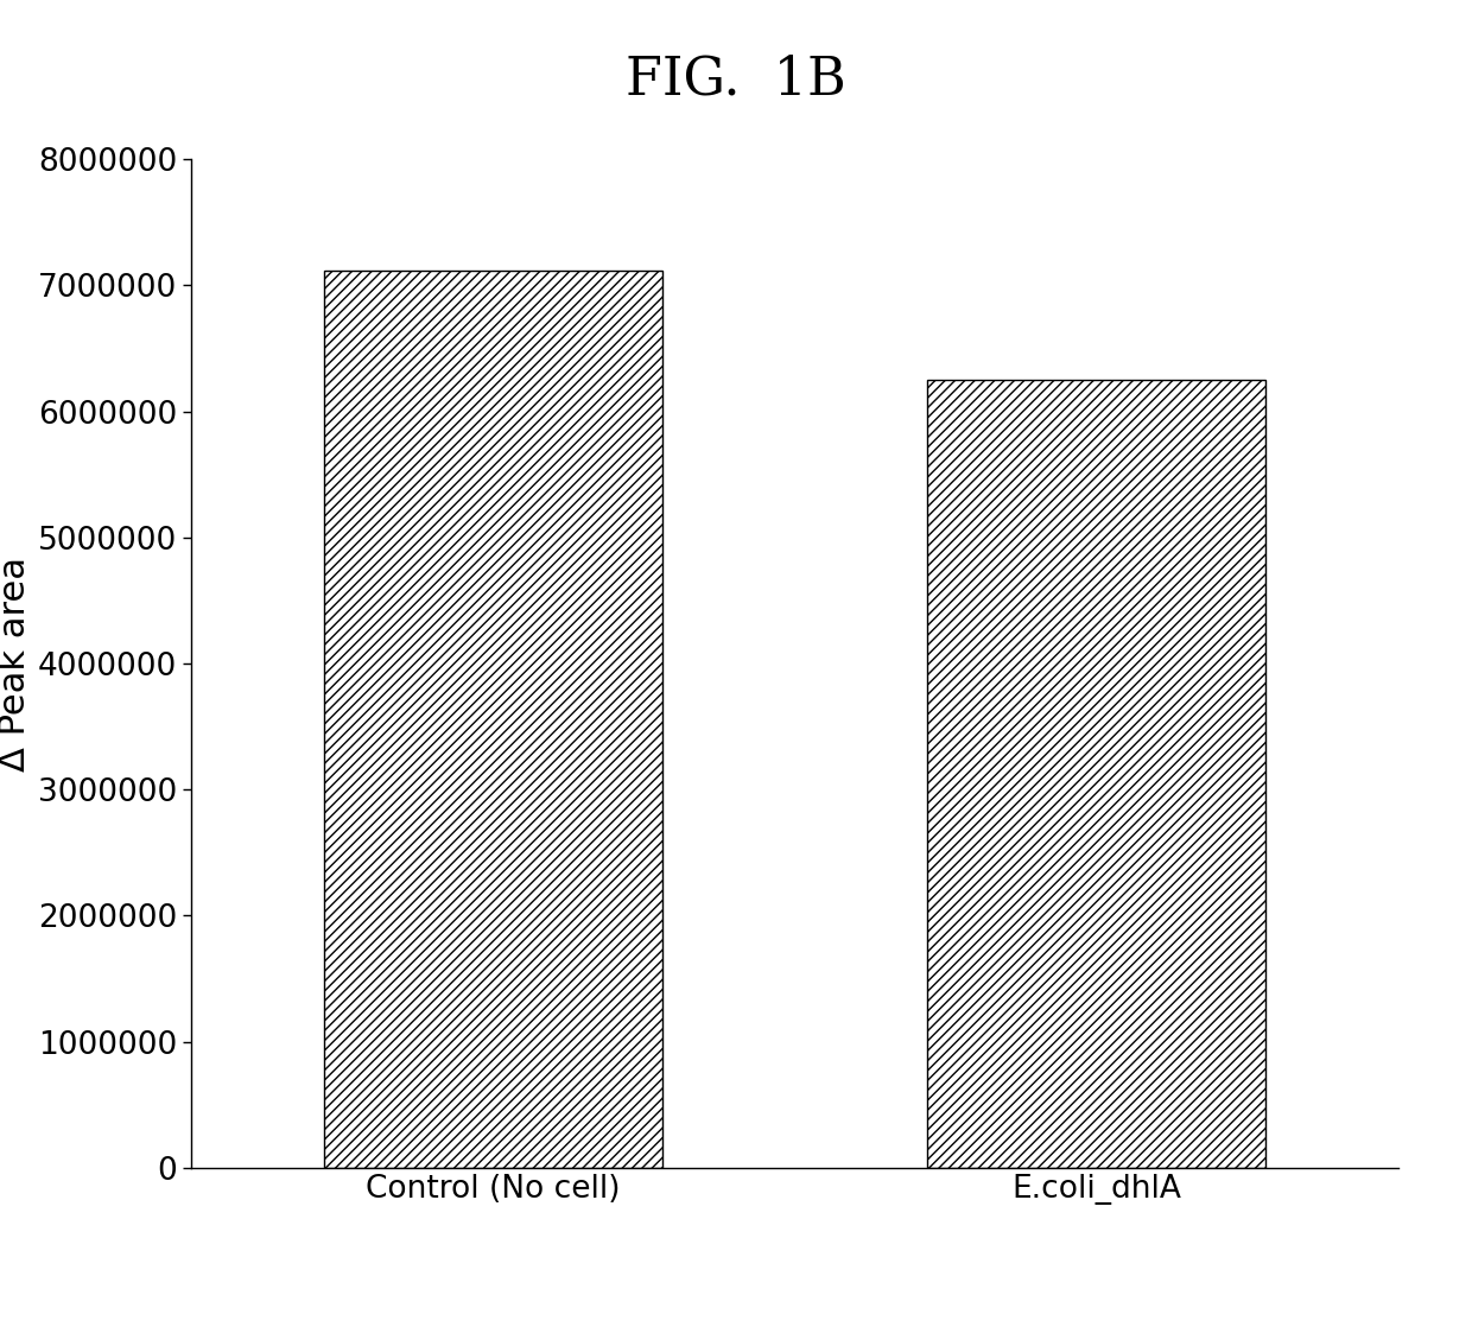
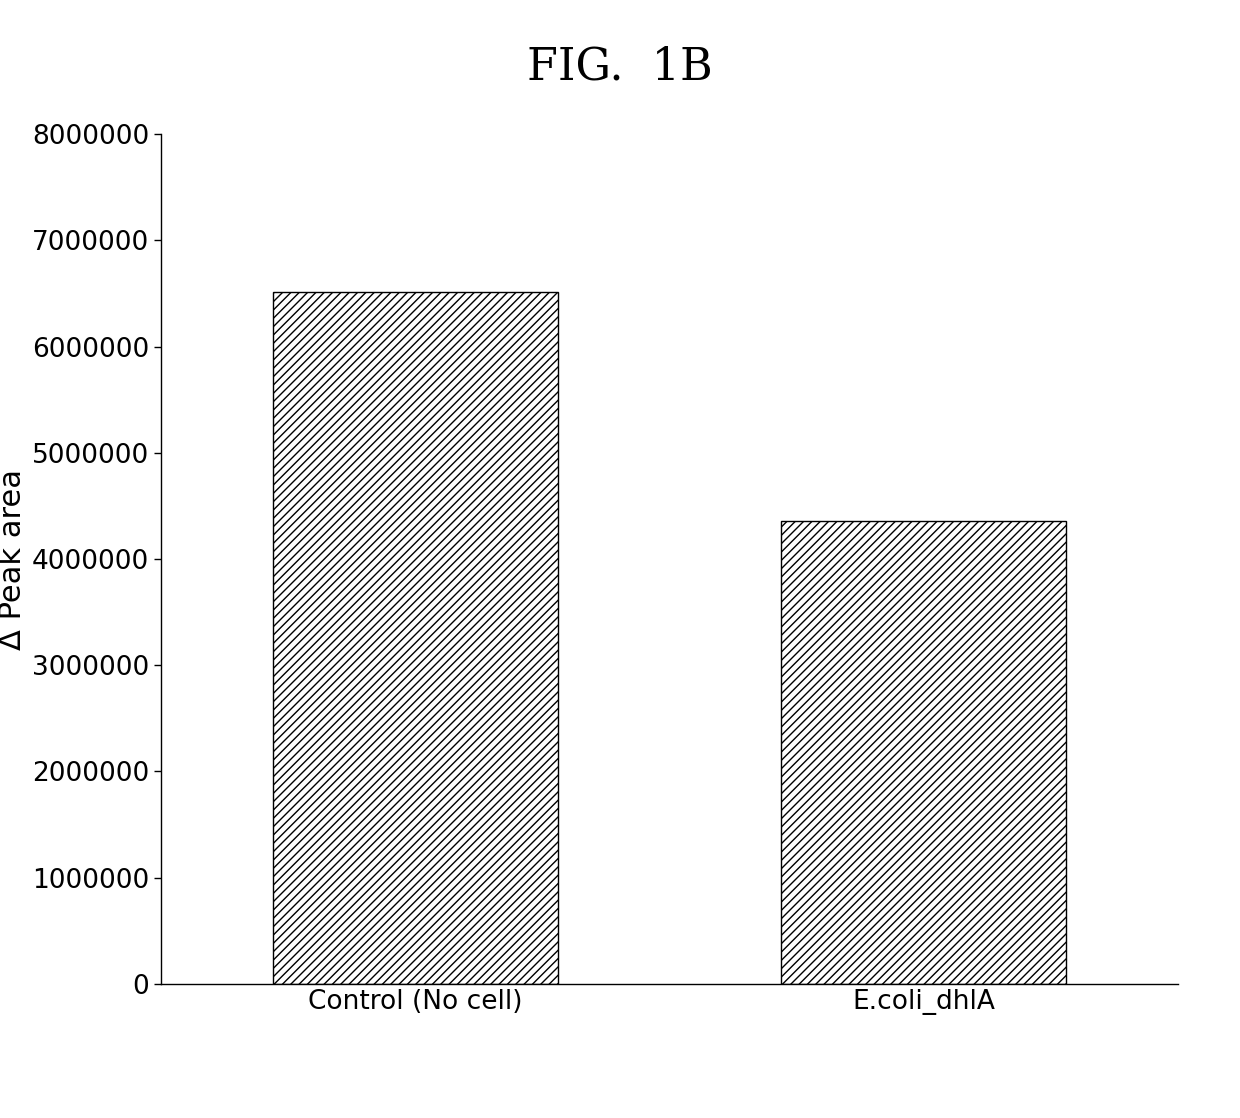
Control (No cell): 7120000 -> 6510000
E.coli_dhlA: 6250000 -> 4360000
